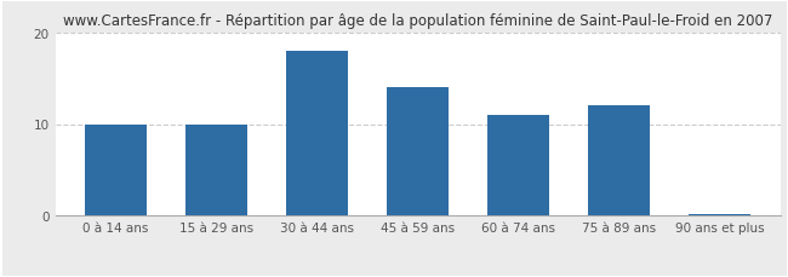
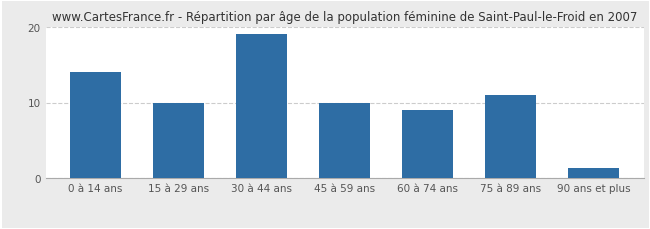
0 à 14 ans: 10.0 -> 14.0
30 à 44 ans: 18.0 -> 19.0
45 à 59 ans: 14.0 -> 10.0
60 à 74 ans: 11.0 -> 9.0
75 à 89 ans: 12.0 -> 11.0
90 ans et plus: 0.2 -> 1.4
